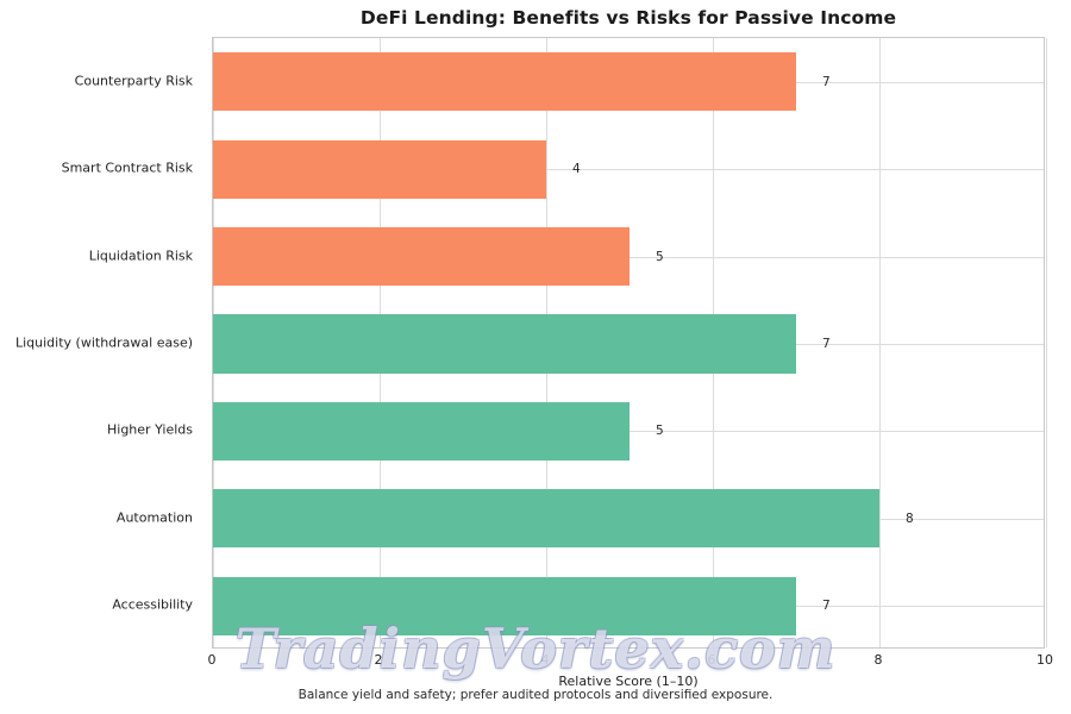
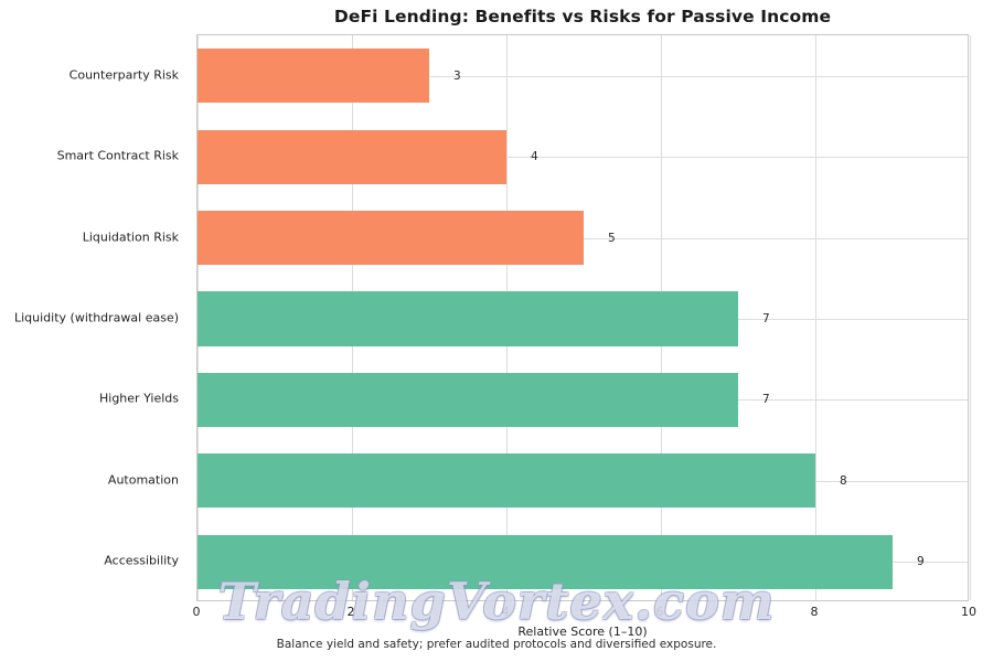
Counterparty Risk: 7 -> 3
Higher Yields: 5 -> 7
Accessibility: 7 -> 9
